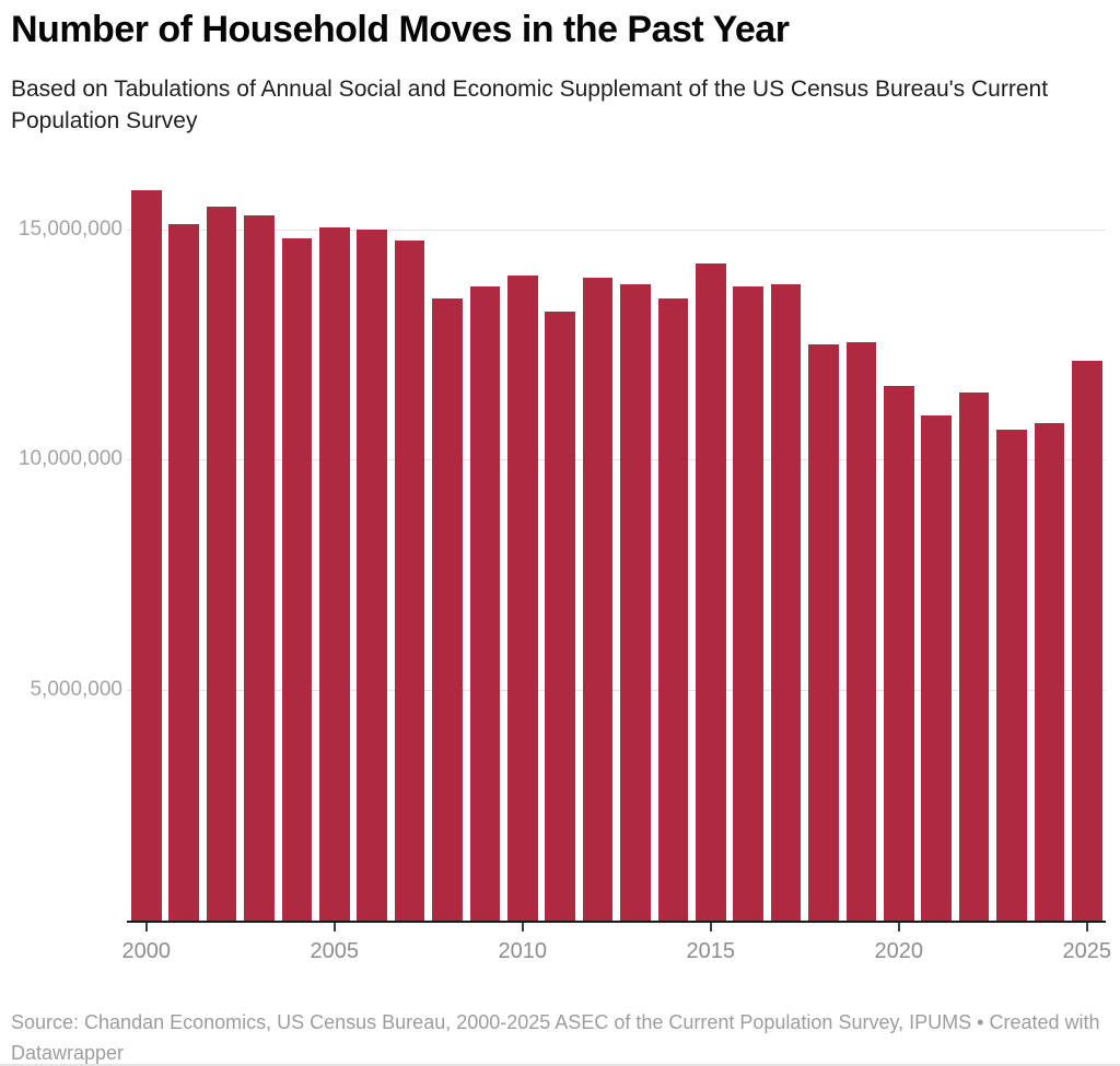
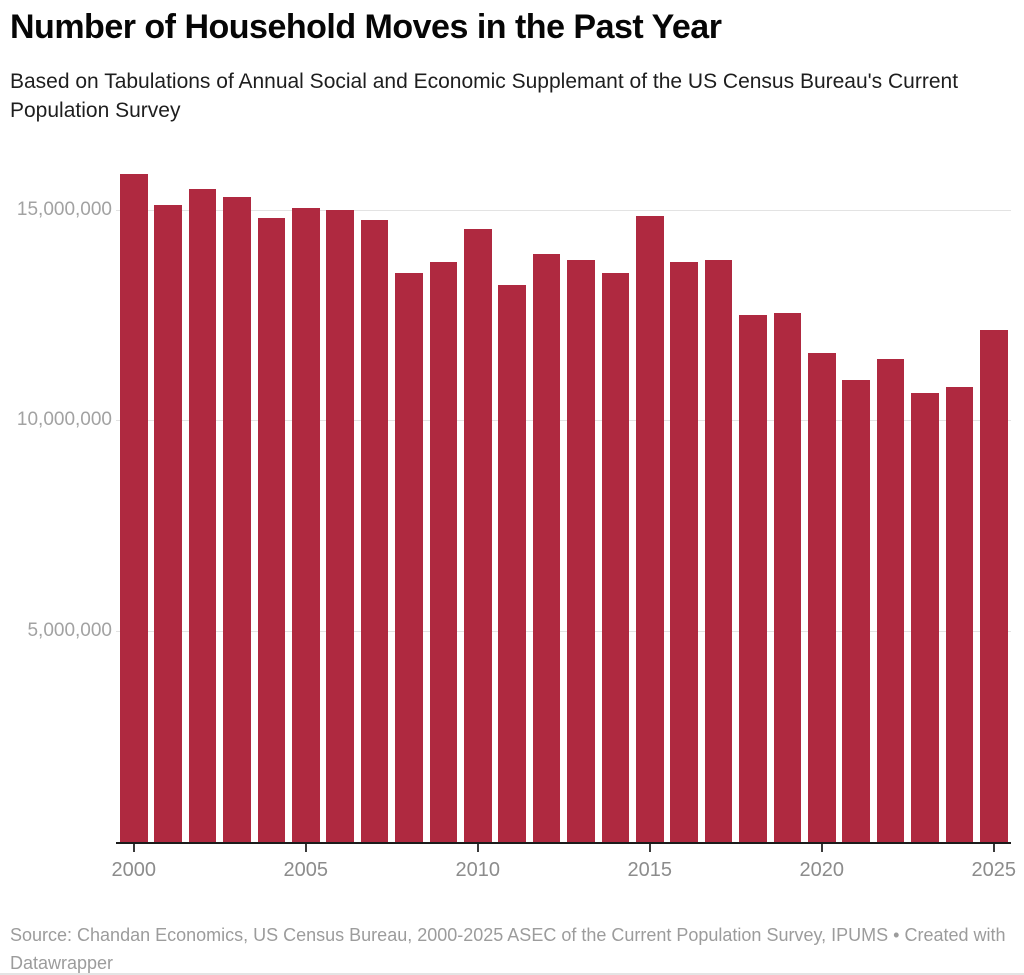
2010: 14000000 -> 14600000
2015: 14300000 -> 14900000
